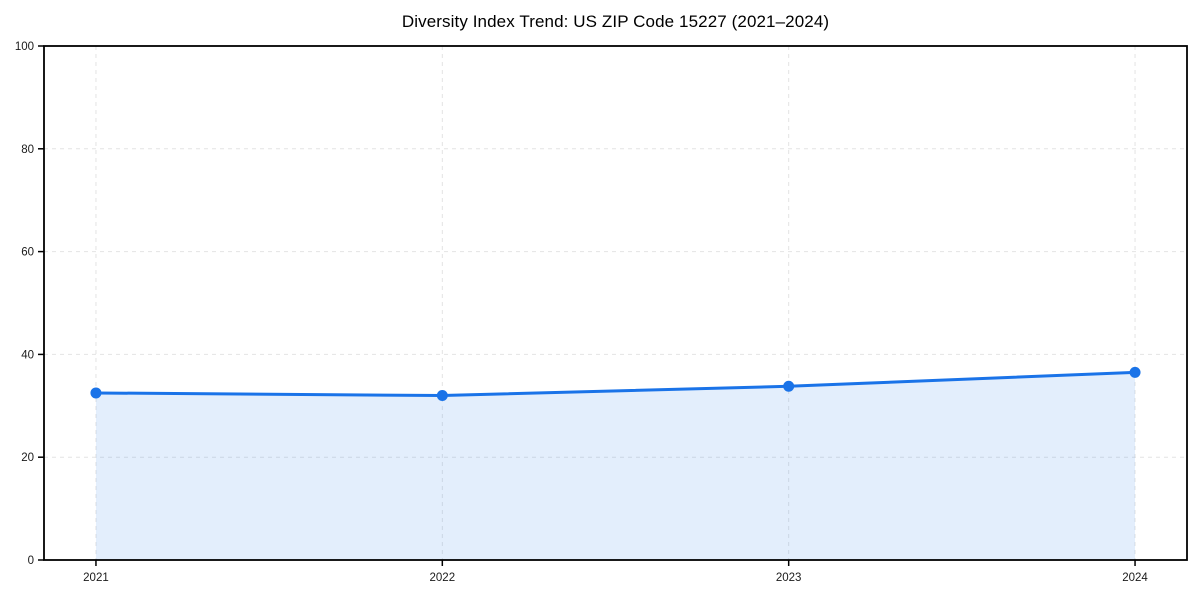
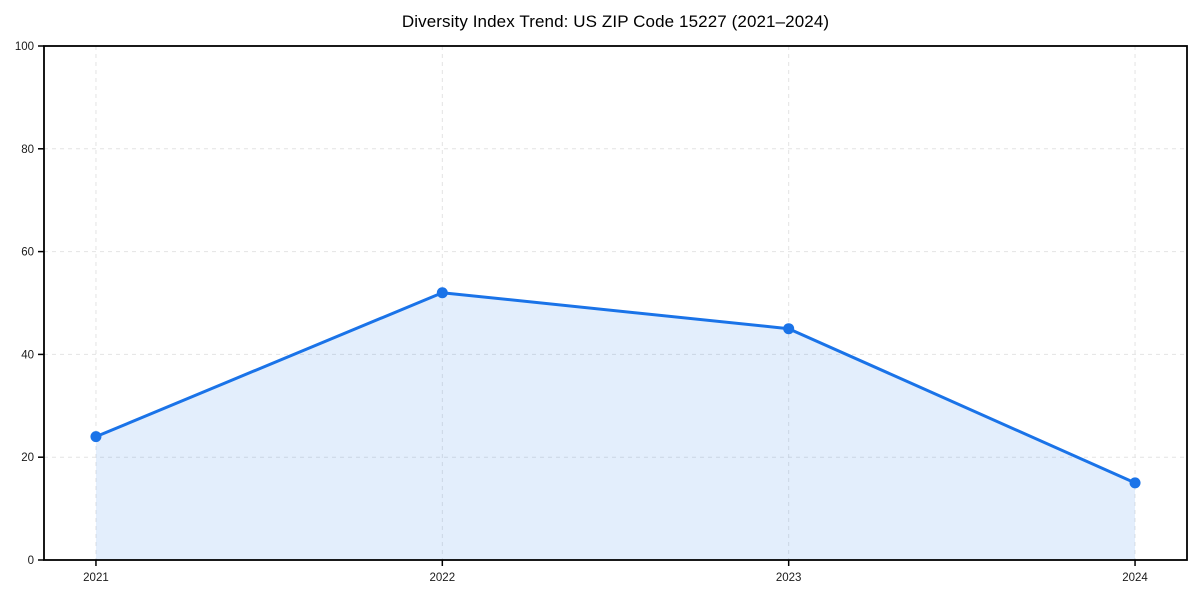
2021: 32 -> 24
2022: 32 -> 52
2023: 34 -> 45
2024: 36 -> 15
